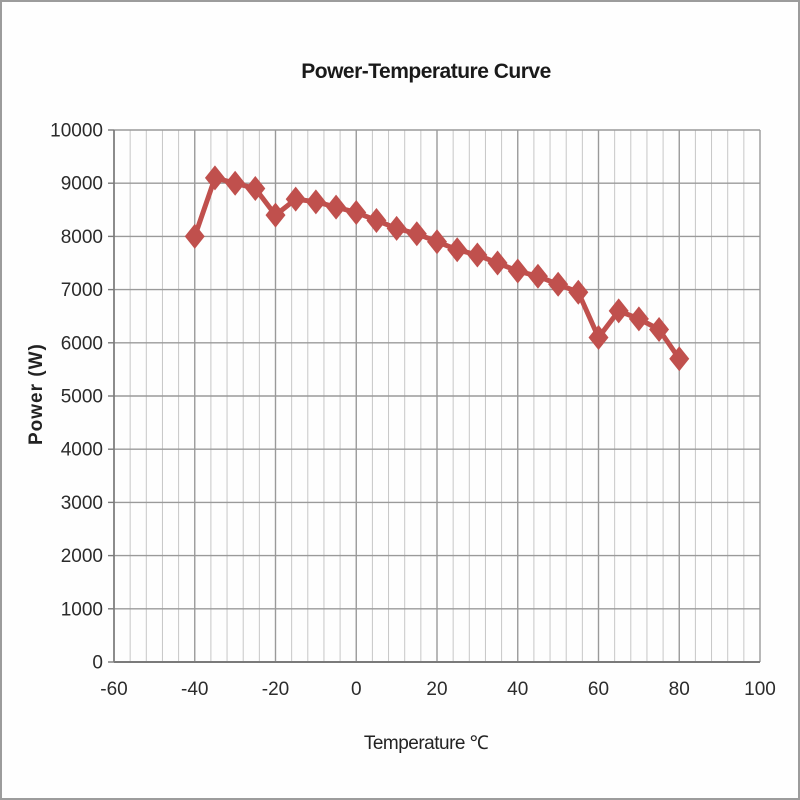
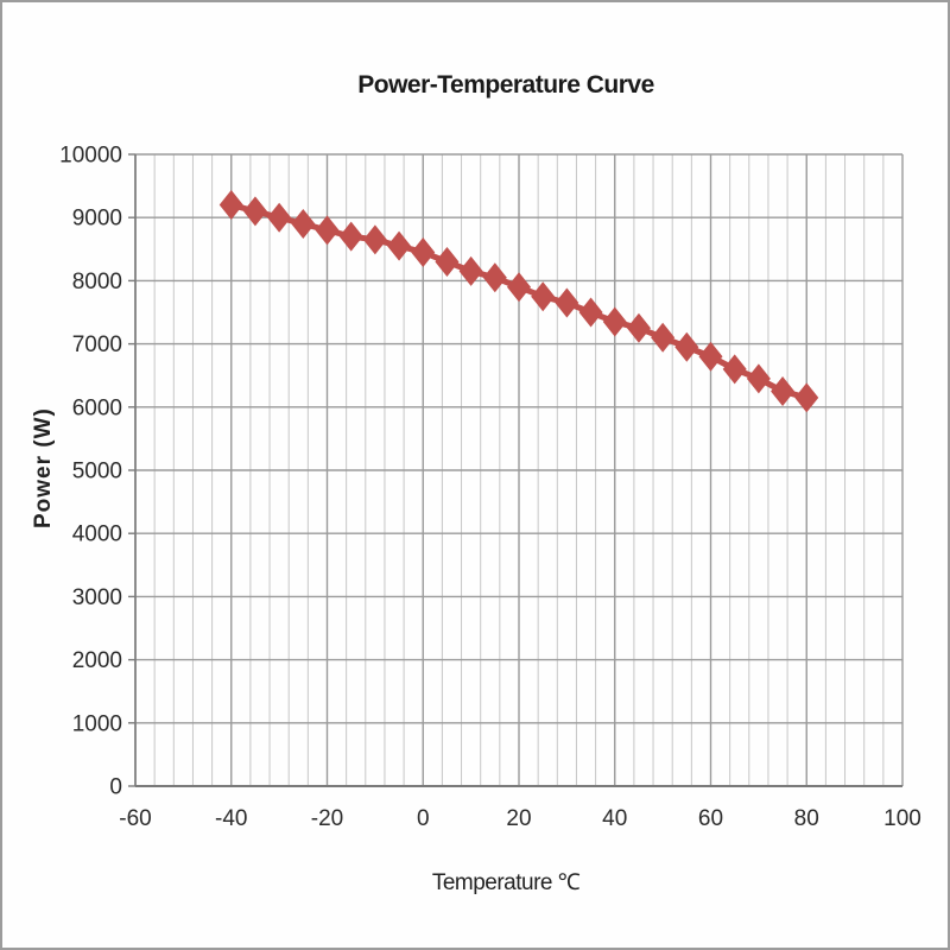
-40: 8000 -> 9200
-20: 8400 -> 8800
60: 6100 -> 6800
80: 5700 -> 6200
